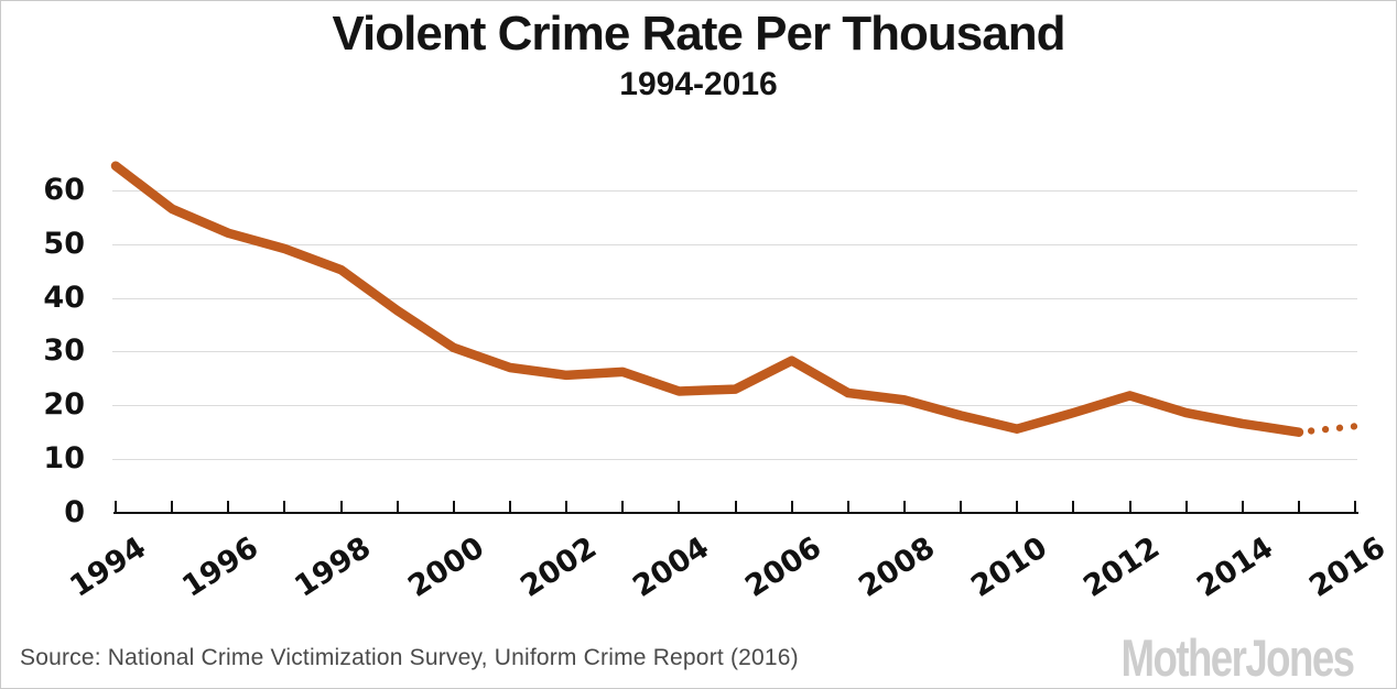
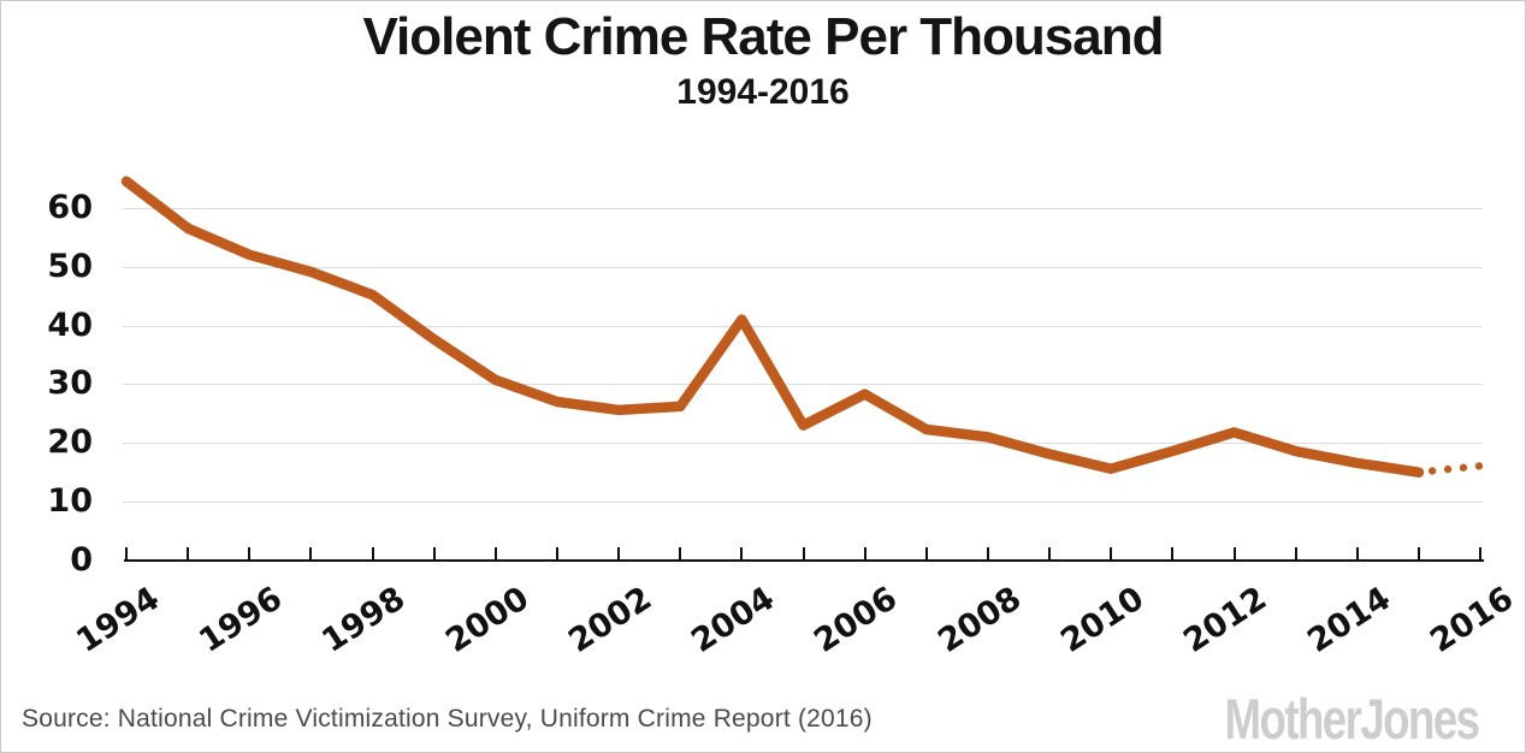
2004: 23 -> 41
